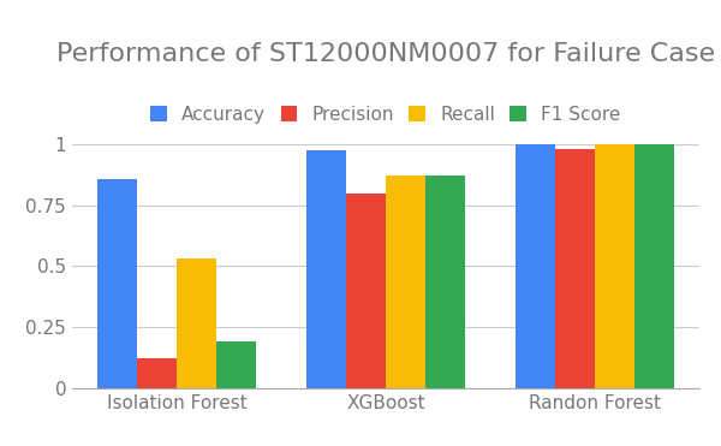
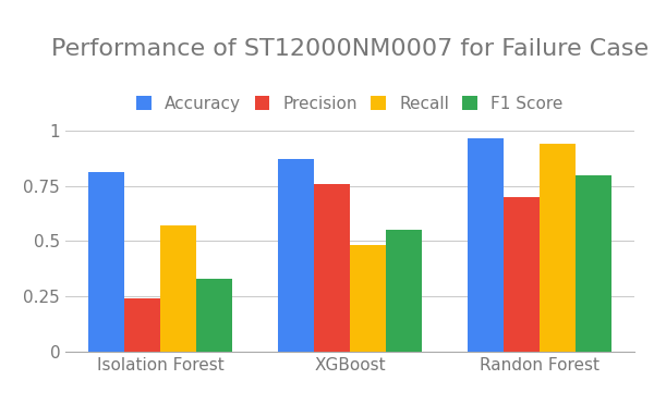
Accuracy/Isolation Forest: 0.855 -> 0.815
Precision/Isolation Forest: 0.12 -> 0.24
Recall/Isolation Forest: 0.53 -> 0.57
F1 Score/Isolation Forest: 0.19 -> 0.33
Accuracy/XGBoost: 0.975 -> 0.870
Precision/XGBoost: 0.80 -> 0.76
Recall/XGBoost: 0.87 -> 0.48
F1 Score/XGBoost: 0.87 -> 0.55
Accuracy/Randon Forest: 1.000 -> 0.965
Precision/Randon Forest: 0.98 -> 0.70
Recall/Randon Forest: 1.00 -> 0.94
F1 Score/Randon Forest: 1.00 -> 0.80
